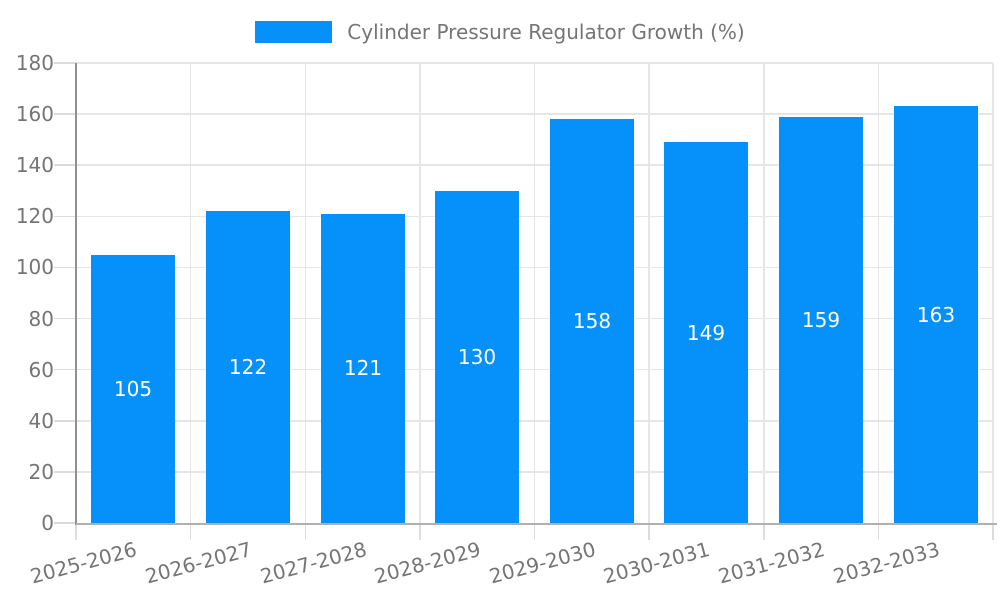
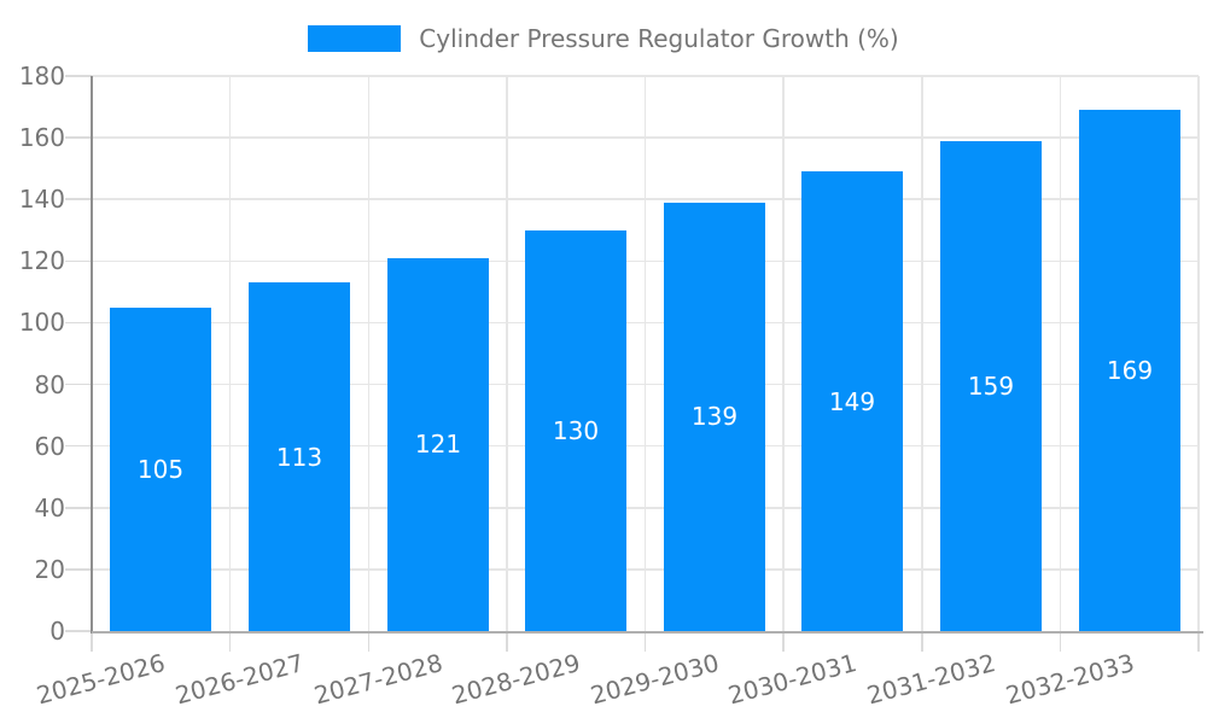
2026-2027: 122 -> 113
2029-2030: 158 -> 139
2032-2033: 163 -> 169
